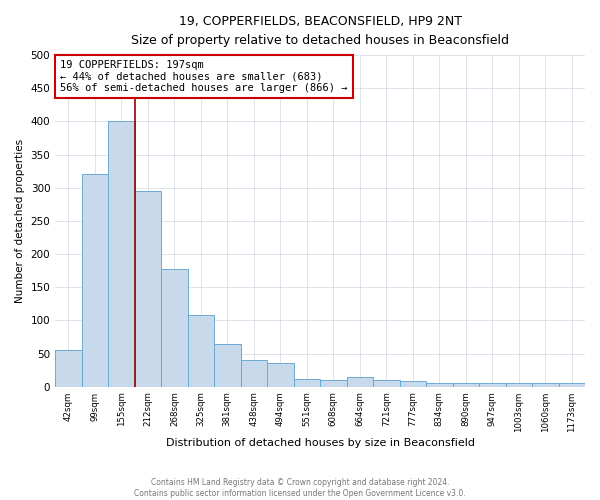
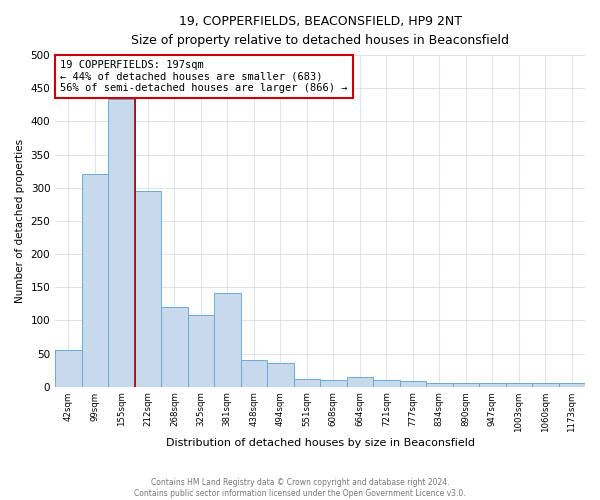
155sqm: 400 -> 434
268sqm: 178 -> 120
381sqm: 65 -> 142
